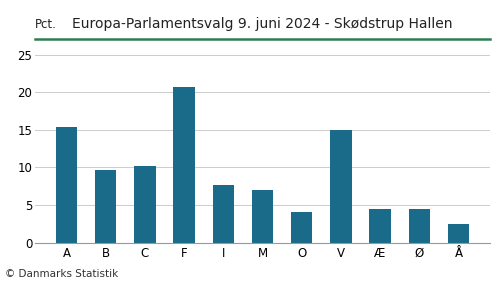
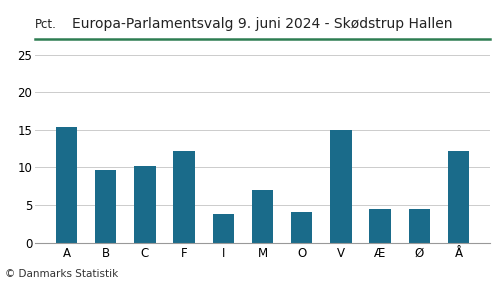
F: 20.7 -> 12.2
I: 7.6 -> 3.8
Å: 2.5 -> 12.2
